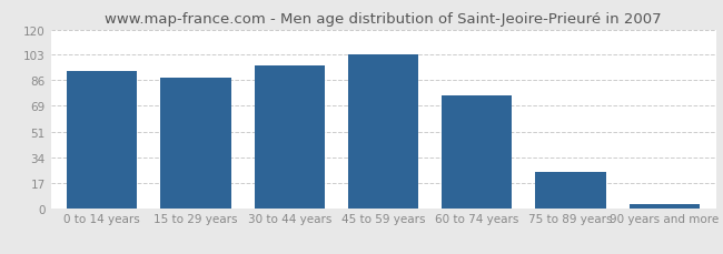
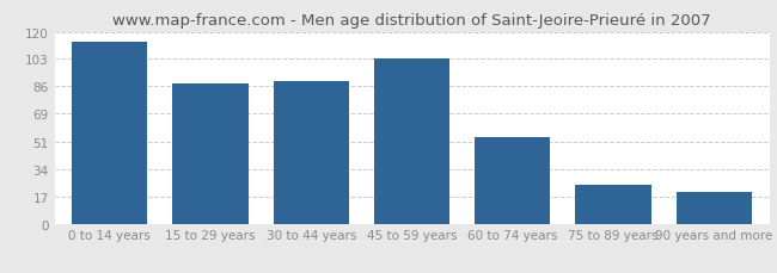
0 to 14 years: 92 -> 114
30 to 44 years: 96 -> 89
60 to 74 years: 76 -> 54
90 years and more: 3 -> 20
